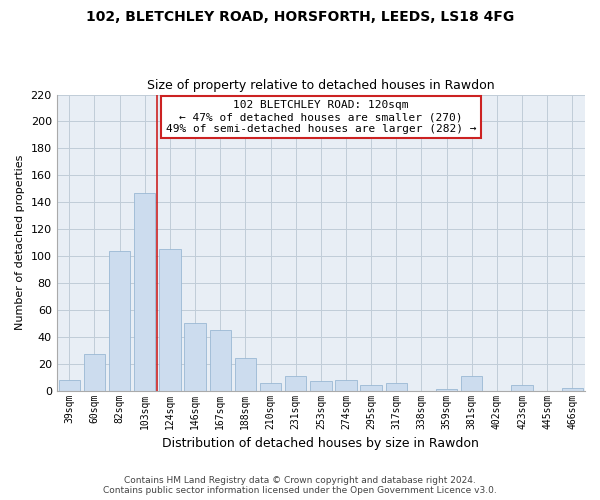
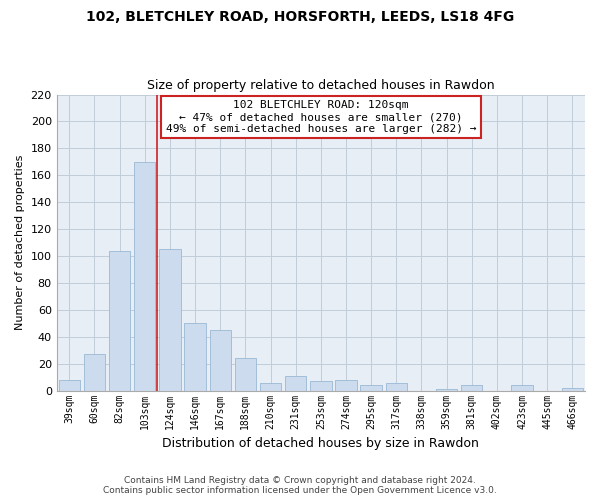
103sqm: 147 -> 170
381sqm: 11 -> 4
